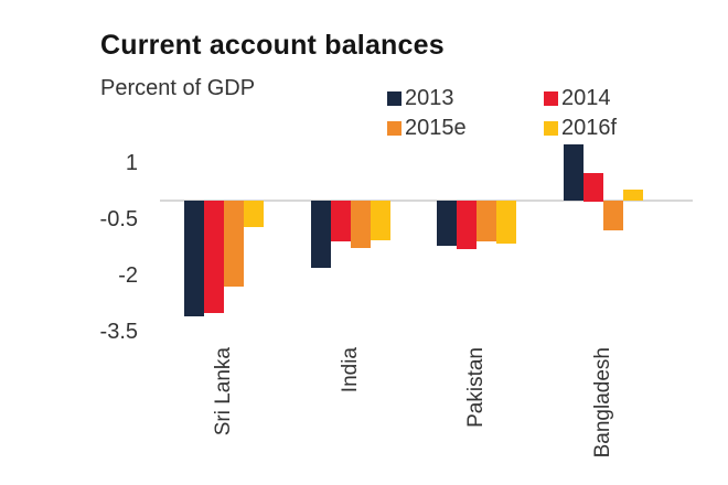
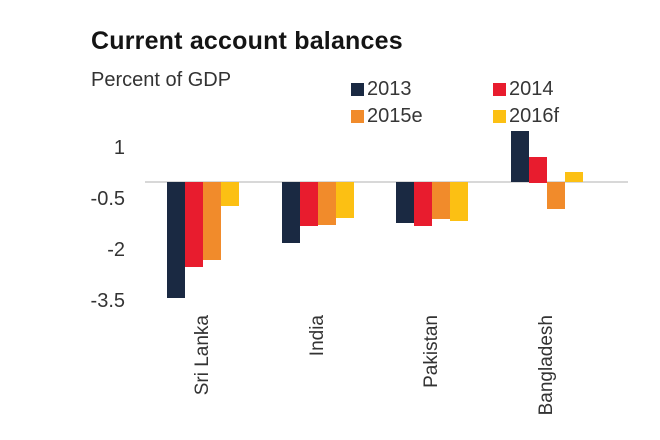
2013/Sri Lanka: -3.1 -> -3.4
2014/Sri Lanka: -3.0 -> -2.5
2014/India: -1.1 -> -1.3
